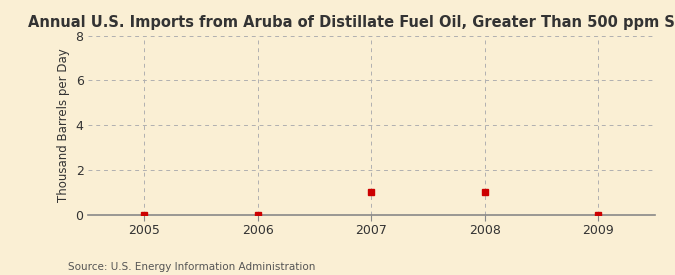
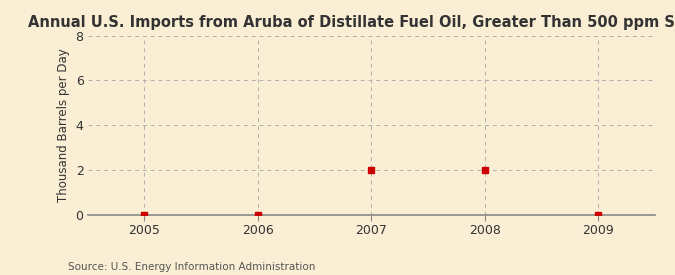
2007: 1 -> 2
2008: 1 -> 2
